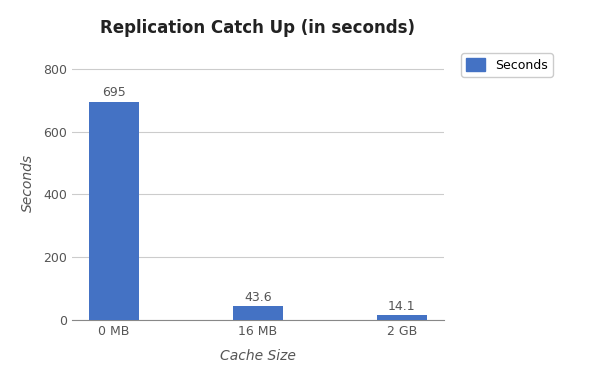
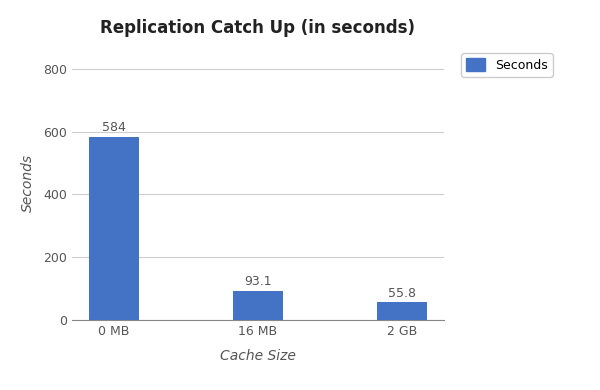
0 MB: 695 -> 584
16 MB: 43.6 -> 93.1
2 GB: 14.1 -> 55.8
